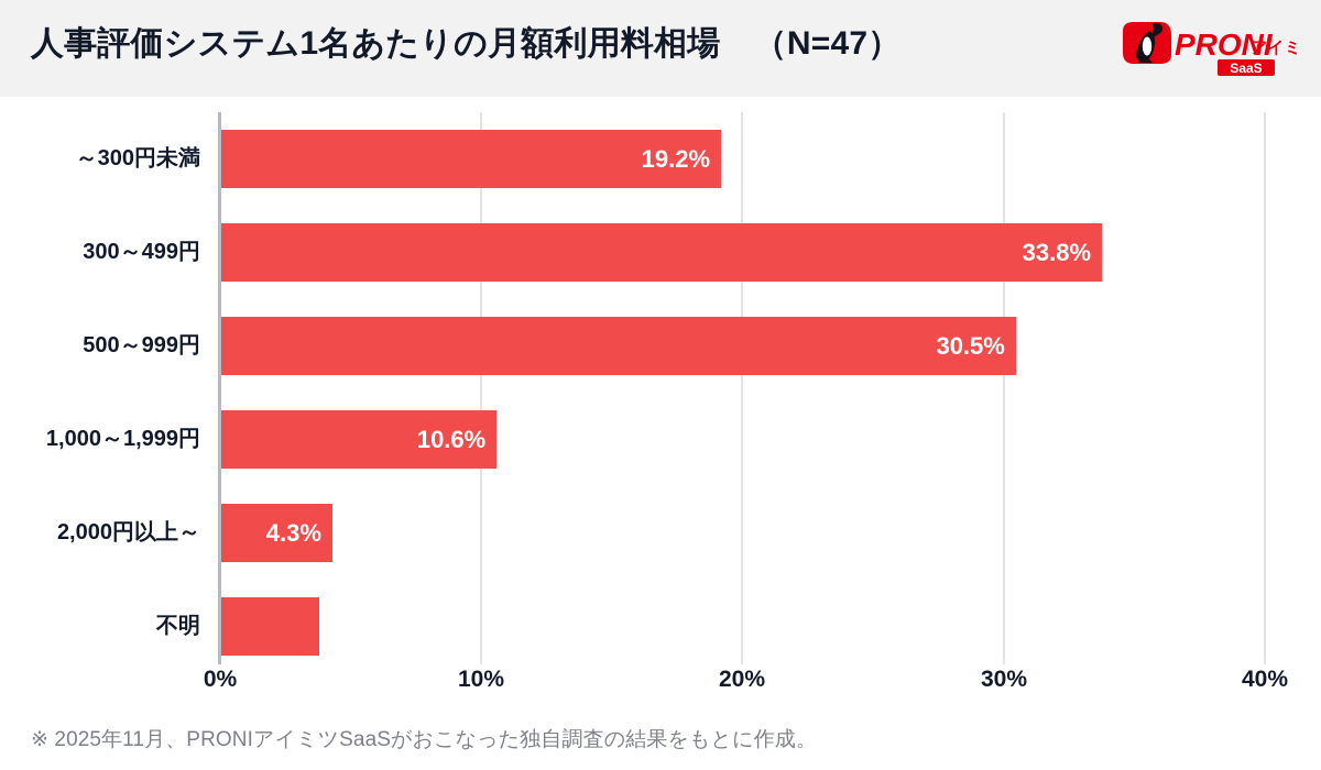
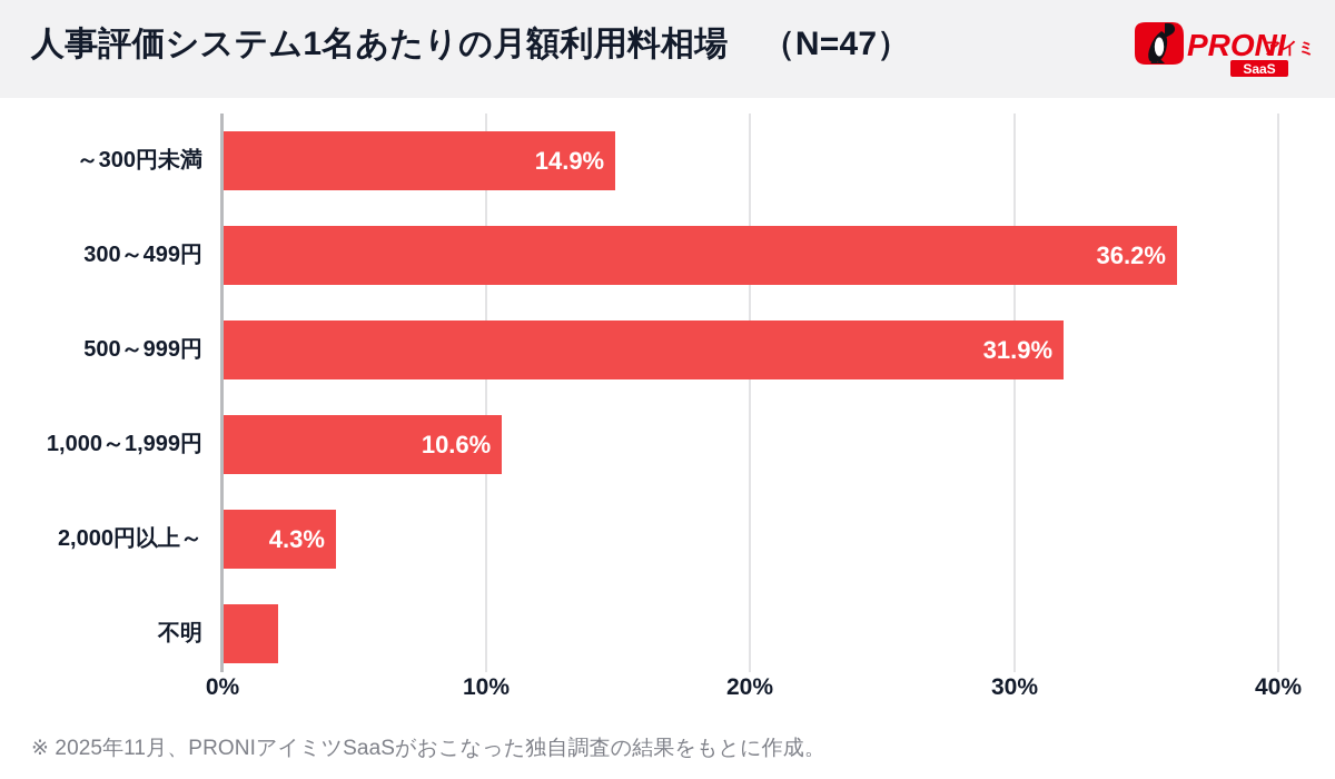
～300円未満: 19.2% -> 14.9%
300～499円: 33.8% -> 36.2%
500～999円: 30.5% -> 31.9%
不明: 3.8% -> 2.1%
